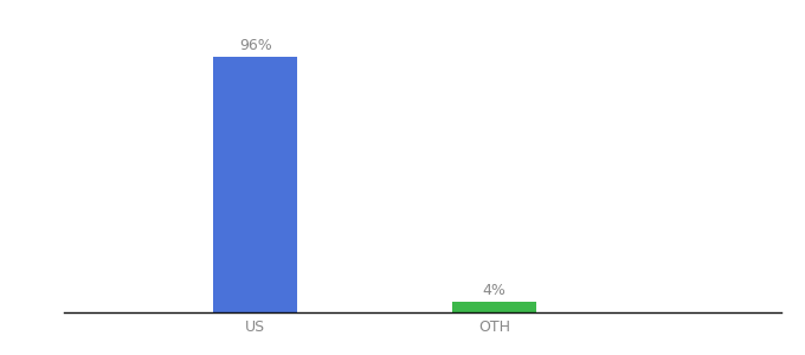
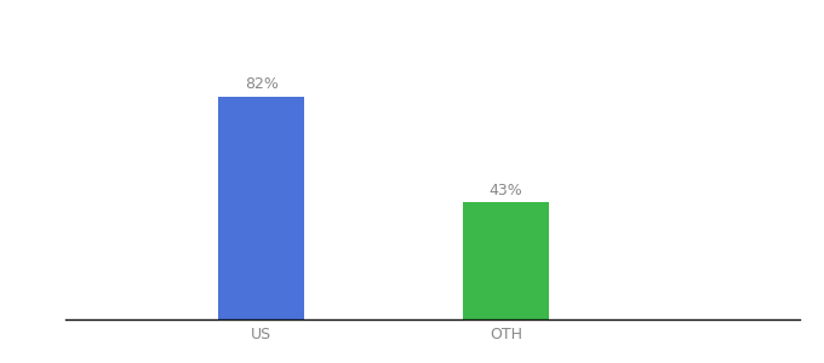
US: 96% -> 82%
OTH: 4% -> 43%
